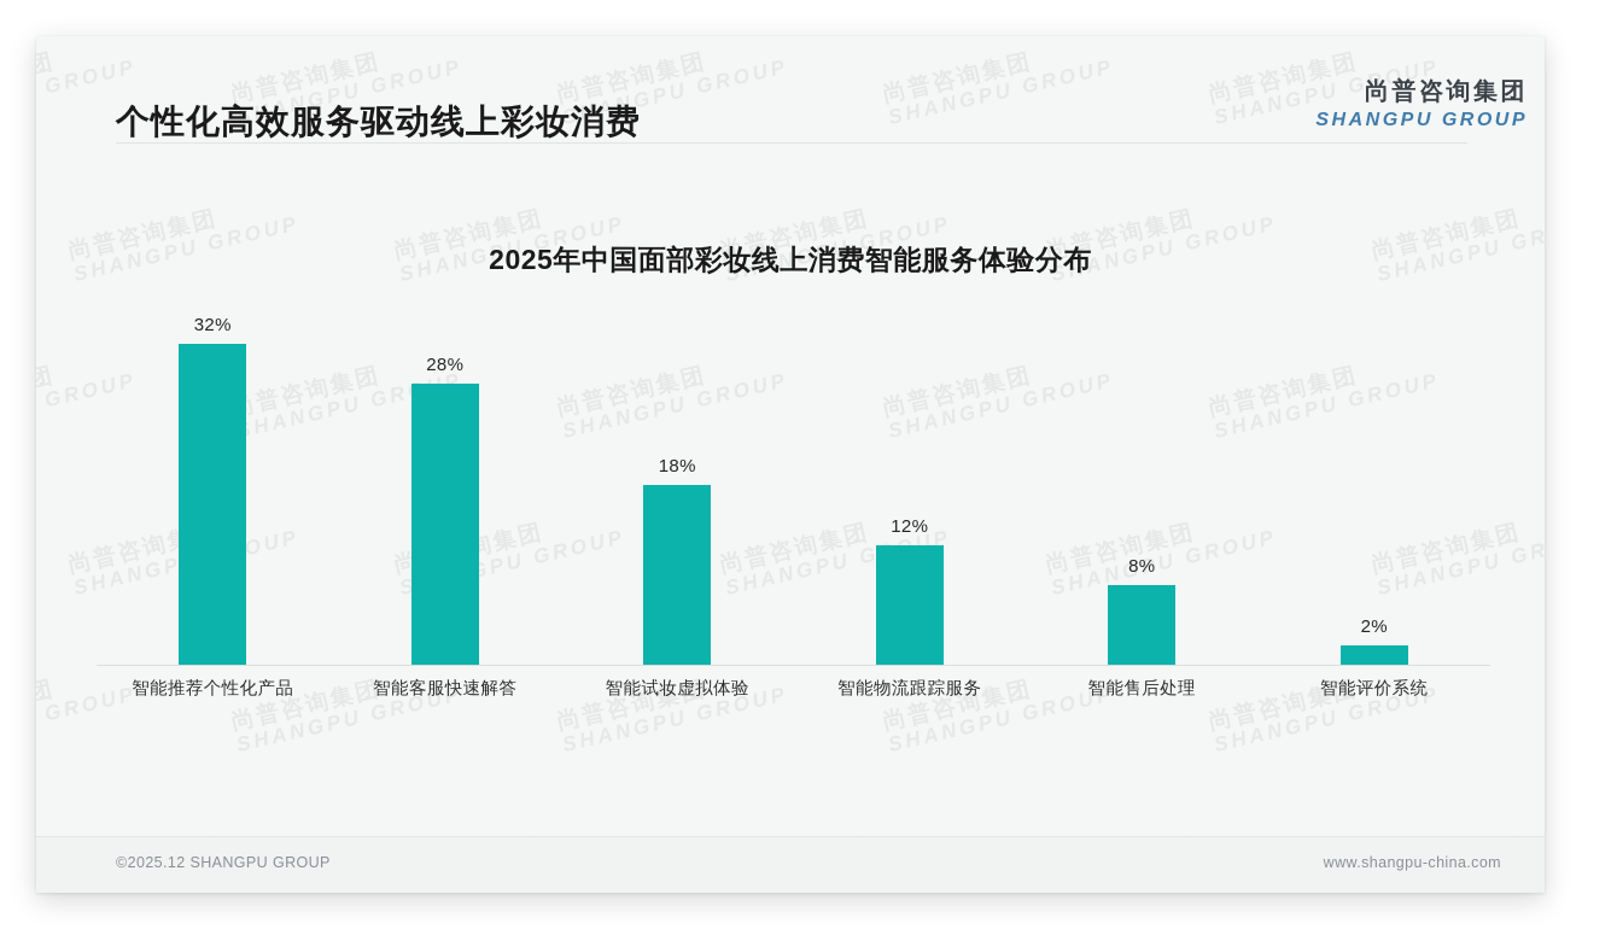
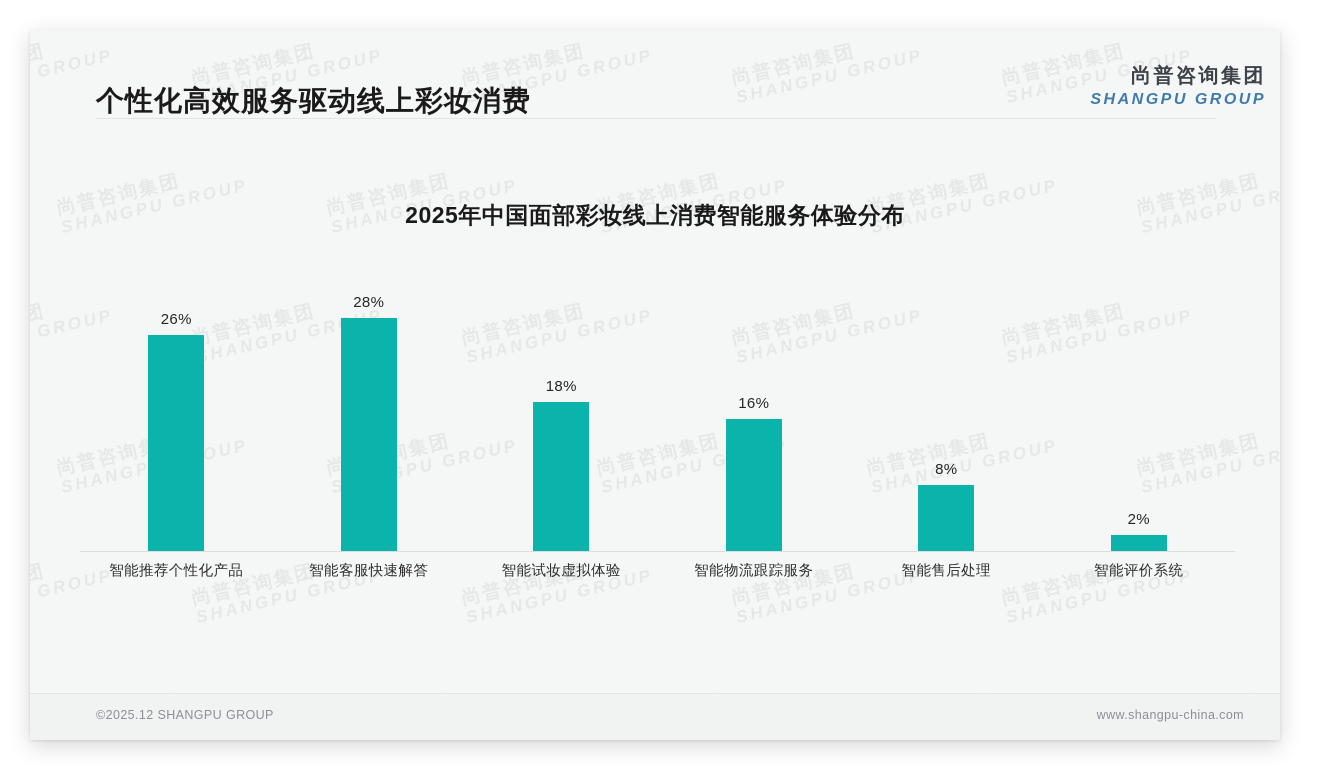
智能推荐个性化产品: 32% -> 26%
智能物流跟踪服务: 12% -> 16%
